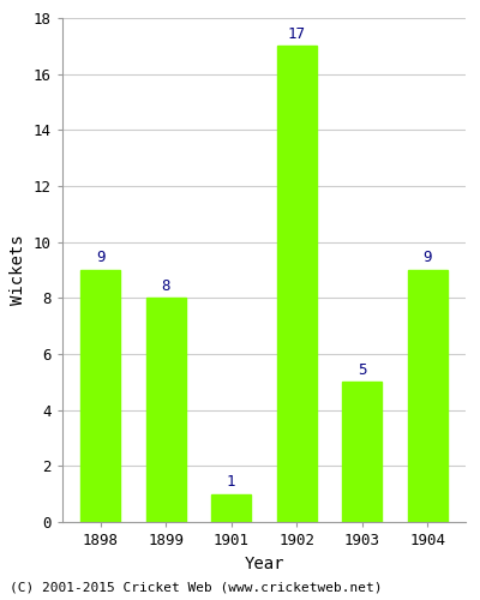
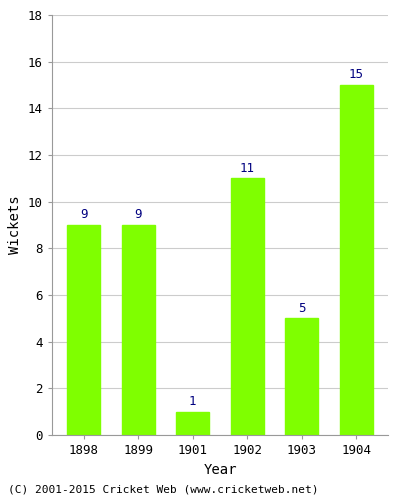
1899: 8 -> 9
1902: 17 -> 11
1904: 9 -> 15
